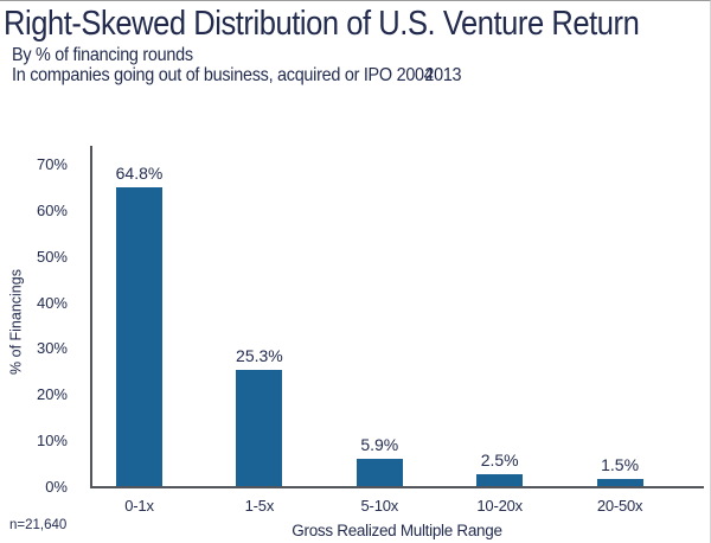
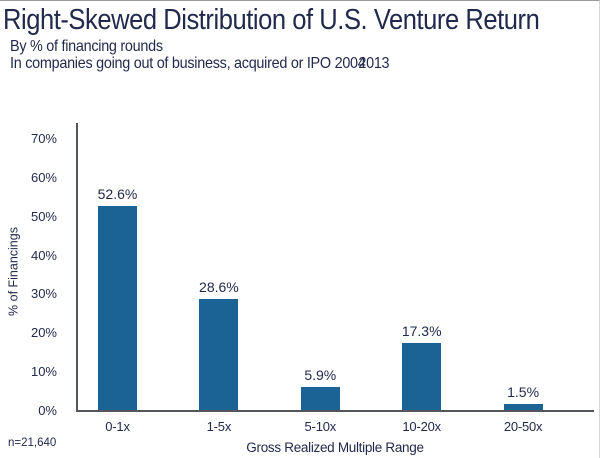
0-1x: 64.8% -> 52.6%
1-5x: 25.3% -> 28.6%
10-20x: 2.5% -> 17.3%
